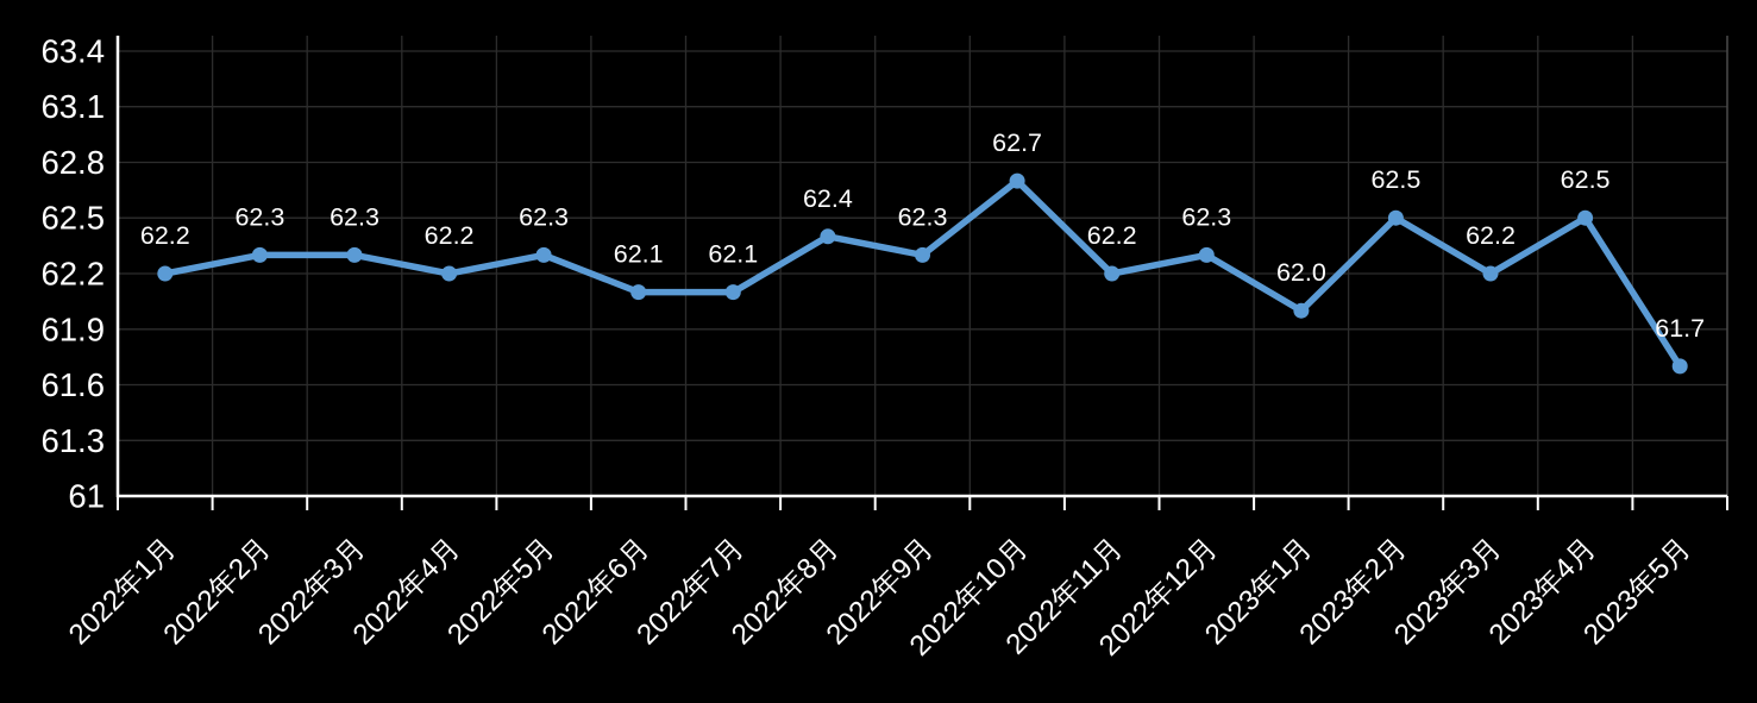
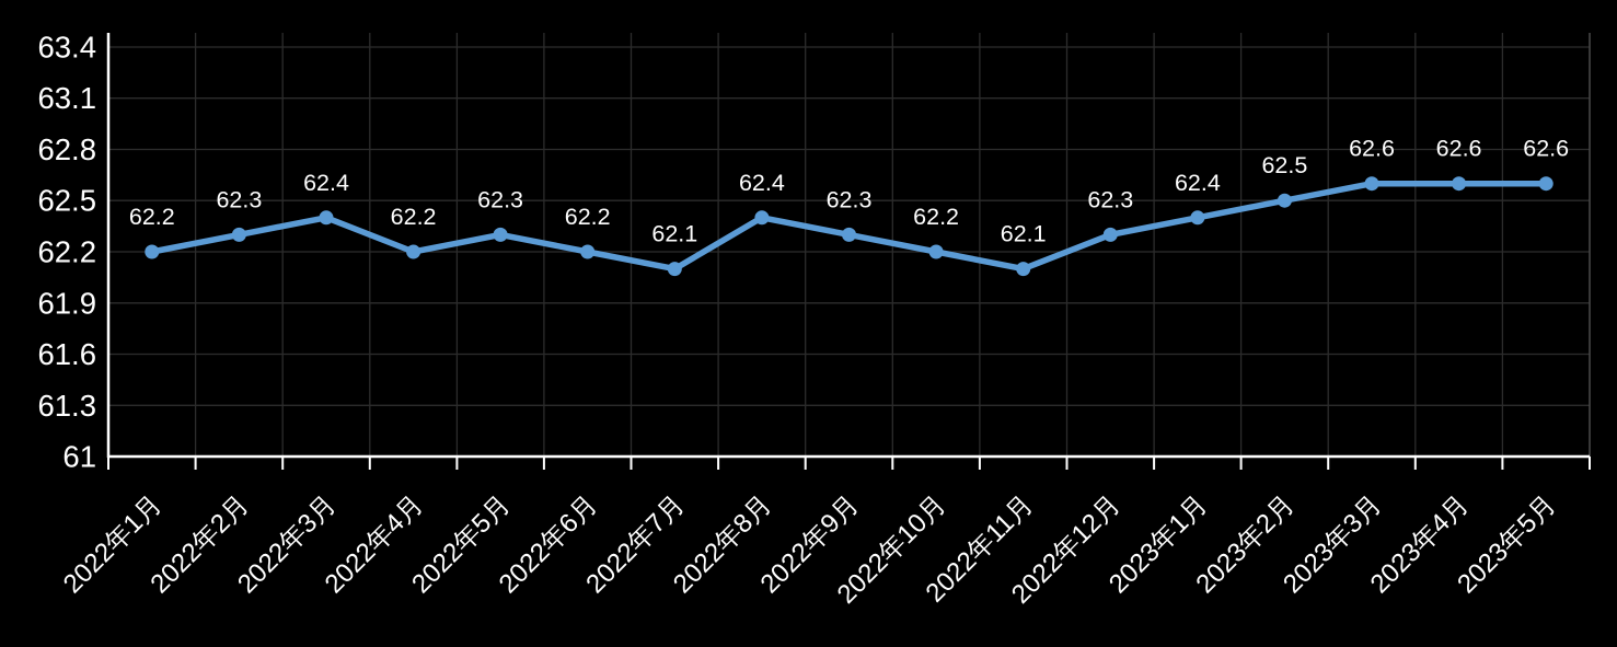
2022年3月: 62.3 -> 62.4
2022年6月: 62.1 -> 62.2
2022年10月: 62.7 -> 62.2
2022年11月: 62.2 -> 62.1
2023年1月: 62.0 -> 62.4
2023年3月: 62.2 -> 62.6
2023年4月: 62.5 -> 62.6
2023年5月: 61.7 -> 62.6
